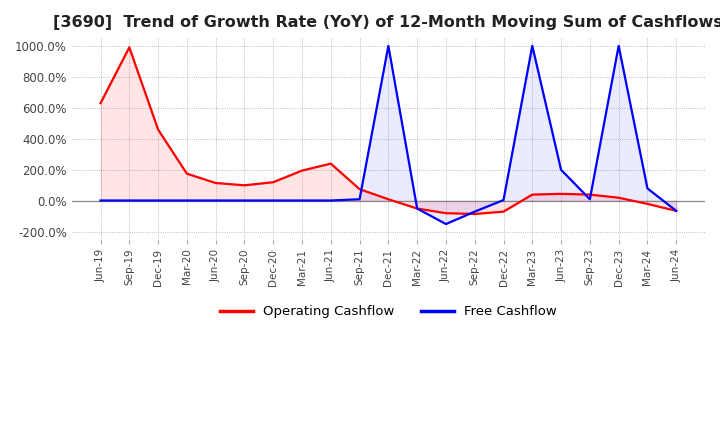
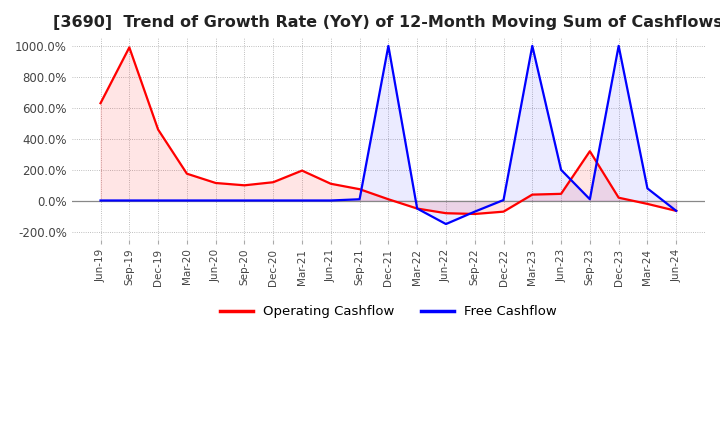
Operating Cashflow/Jun-21: 240% -> 110%
Operating Cashflow/Sep-23: 40% -> 320%
